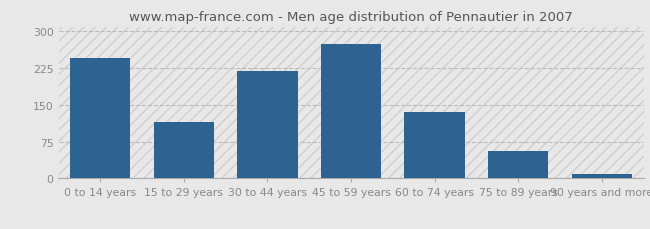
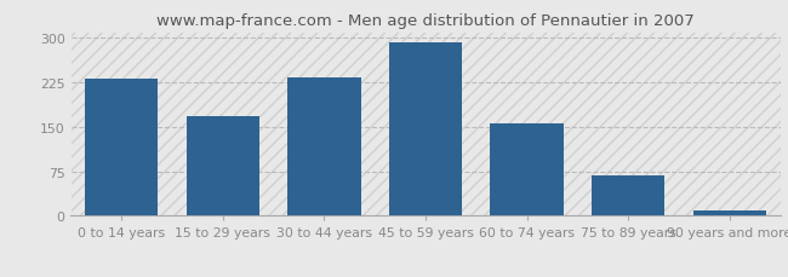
0 to 14 years: 245 -> 232
15 to 29 years: 115 -> 168
30 to 44 years: 220 -> 234
45 to 59 years: 275 -> 293
60 to 74 years: 135 -> 157
75 to 89 years: 55 -> 68
